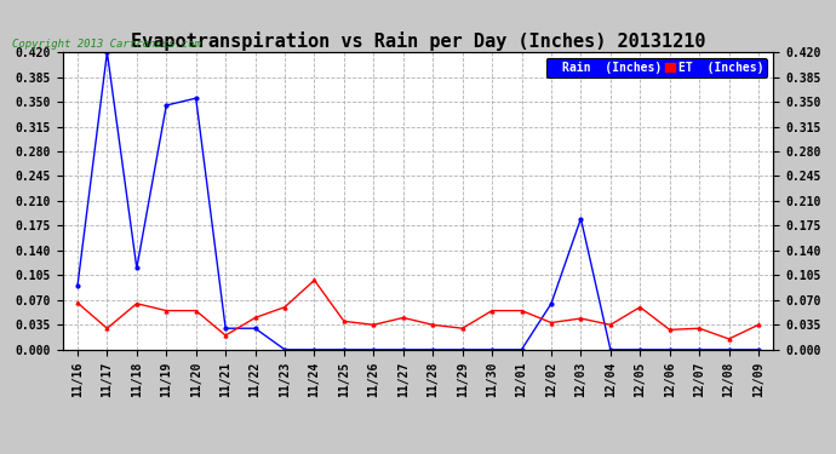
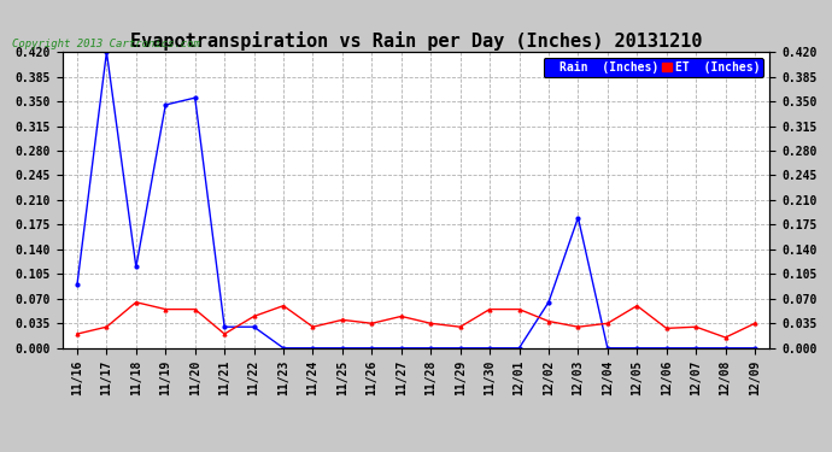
ET (Inches)/11/16: 0.066 -> 0.020
ET (Inches)/11/24: 0.098 -> 0.030
ET (Inches)/12/03: 0.044 -> 0.030
